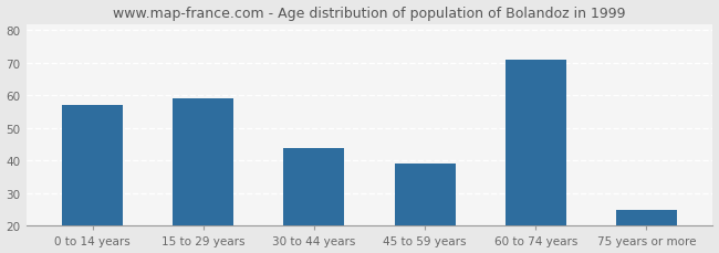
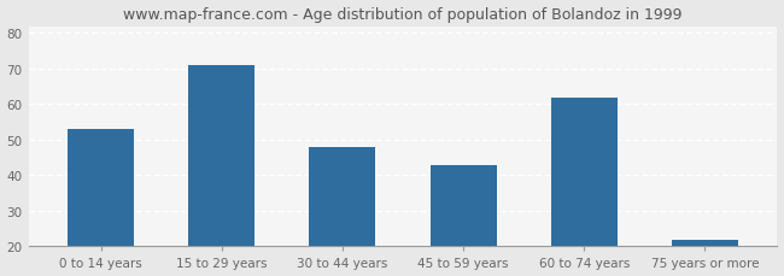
0 to 14 years: 57 -> 53
15 to 29 years: 59 -> 71
30 to 44 years: 44 -> 48
45 to 59 years: 39 -> 43
60 to 74 years: 71 -> 62
75 years or more: 25 -> 22
